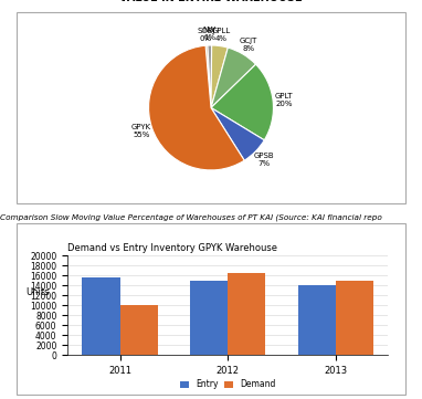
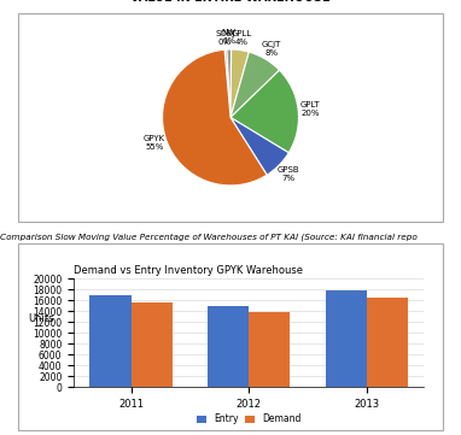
Entry/2011: 15500 -> 16800
Demand/2011: 10000 -> 15500
Demand/2012: 16500 -> 13800
Entry/2013: 14000 -> 17800
Demand/2013: 15000 -> 16400
